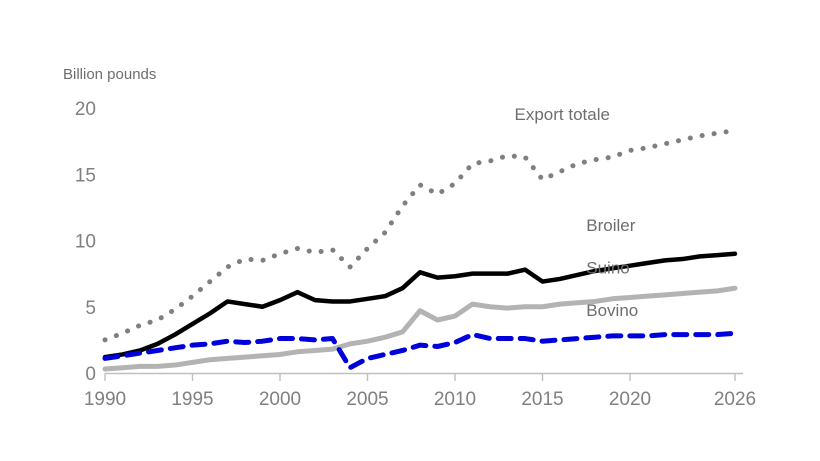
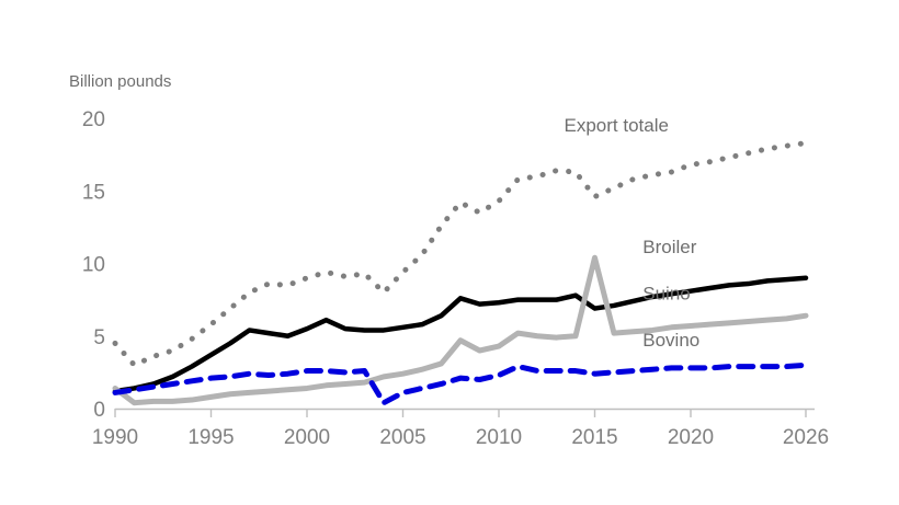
Export totale/1990: 2.5 -> 4.5
Suino/1990: 0.3 -> 1.4
Suino/2015: 5.0 -> 10.4
